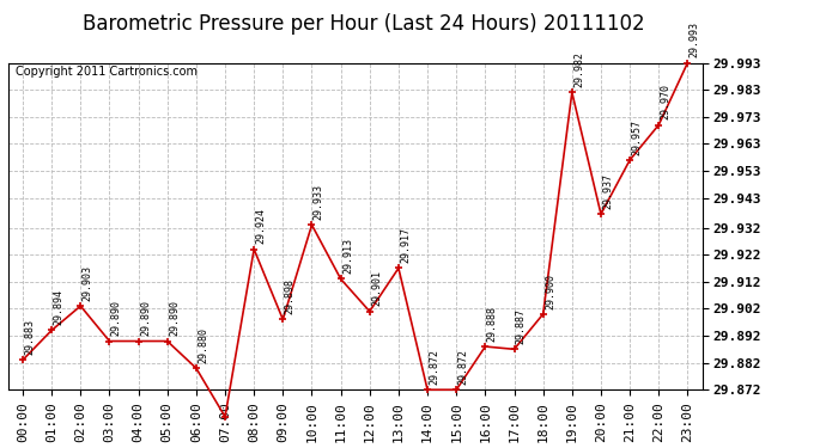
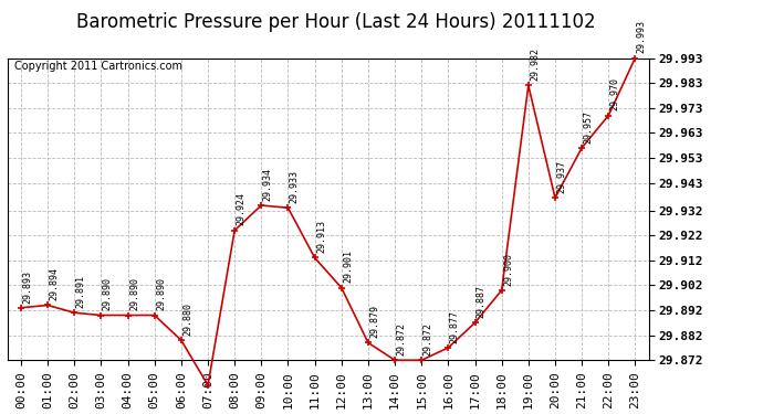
00:00: 29.883 -> 29.893
02:00: 29.903 -> 29.891
09:00: 29.898 -> 29.934
13:00: 29.917 -> 29.879
16:00: 29.888 -> 29.877
